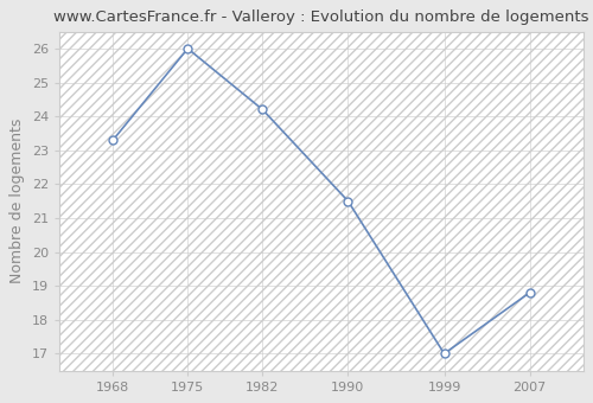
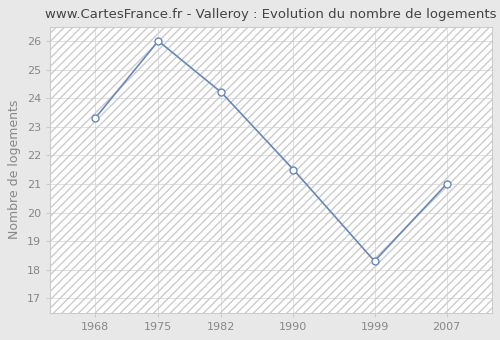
1999: 17.0 -> 18.3
2007: 18.8 -> 21.0
